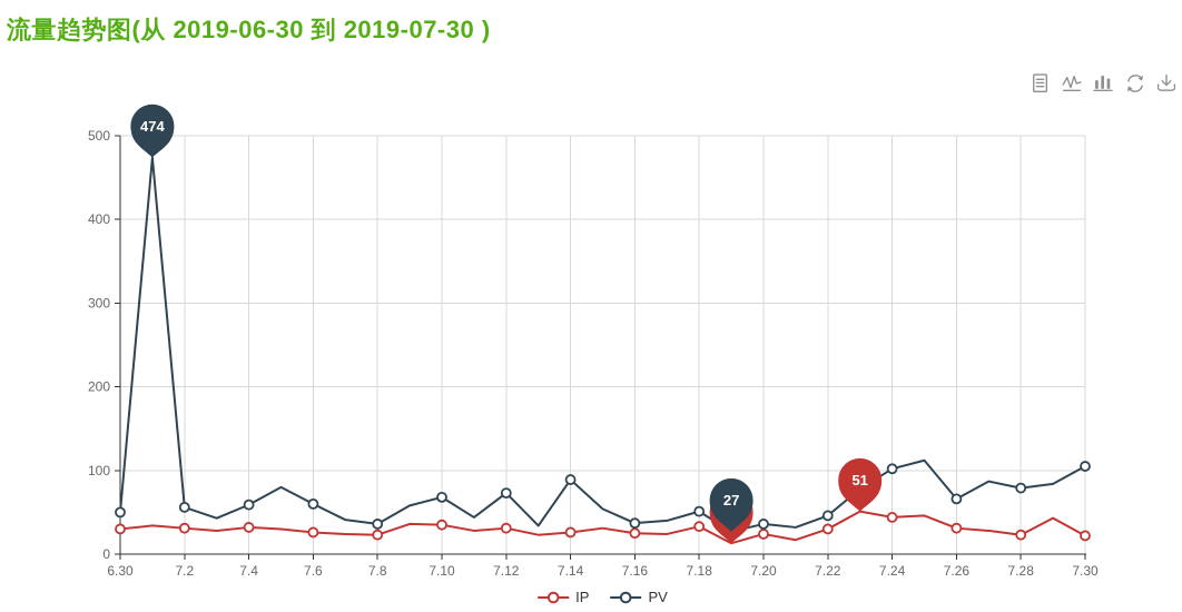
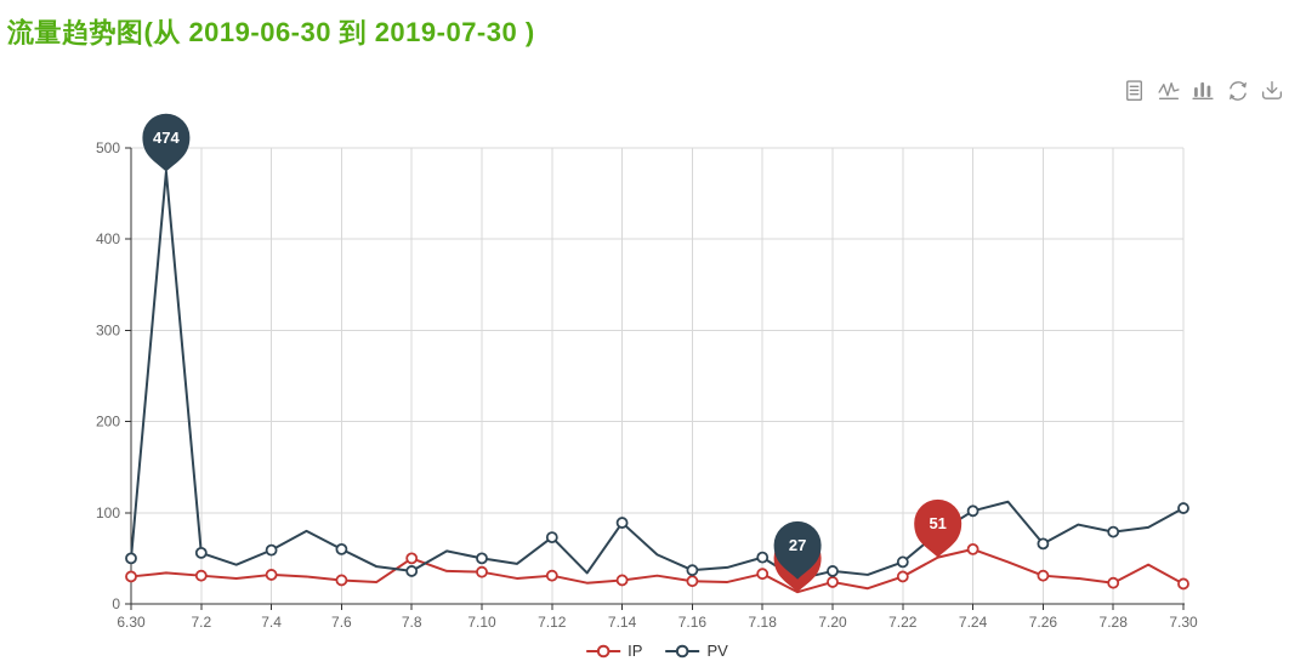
IP/7.8: 20 -> 50
PV/7.10: 70 -> 50
IP/7.24: 40 -> 60
